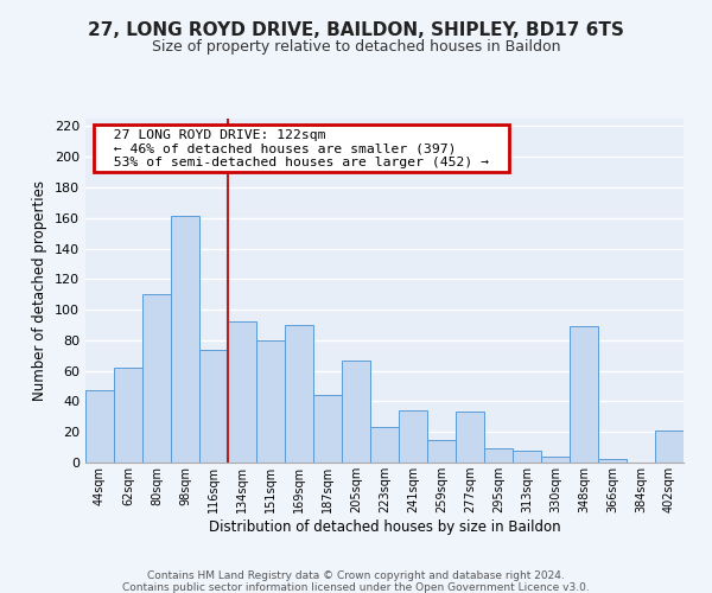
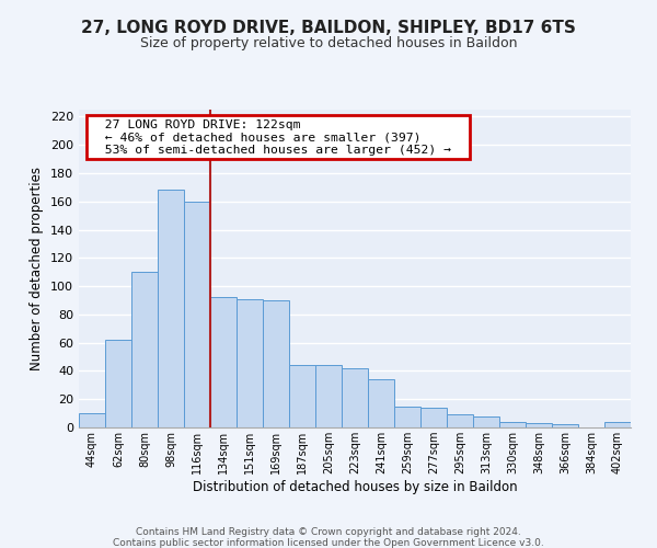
44sqm: 47 -> 10
98sqm: 161 -> 168
116sqm: 74 -> 160
151sqm: 80 -> 91
205sqm: 67 -> 44
223sqm: 23 -> 42
277sqm: 33 -> 14
348sqm: 89 -> 3
402sqm: 21 -> 4
